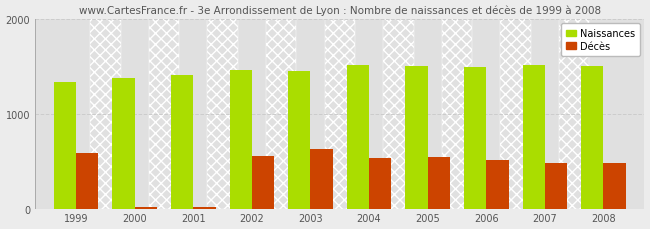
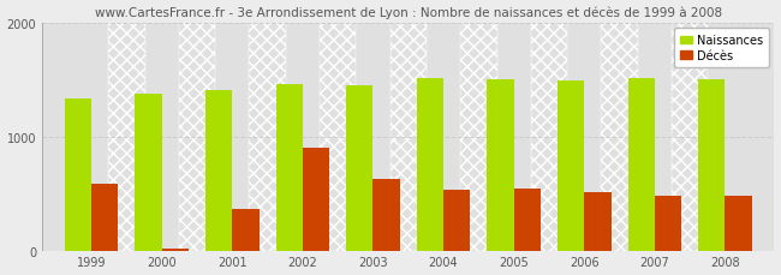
Décès/2001: 20 -> 360
Décès/2002: 560 -> 900
